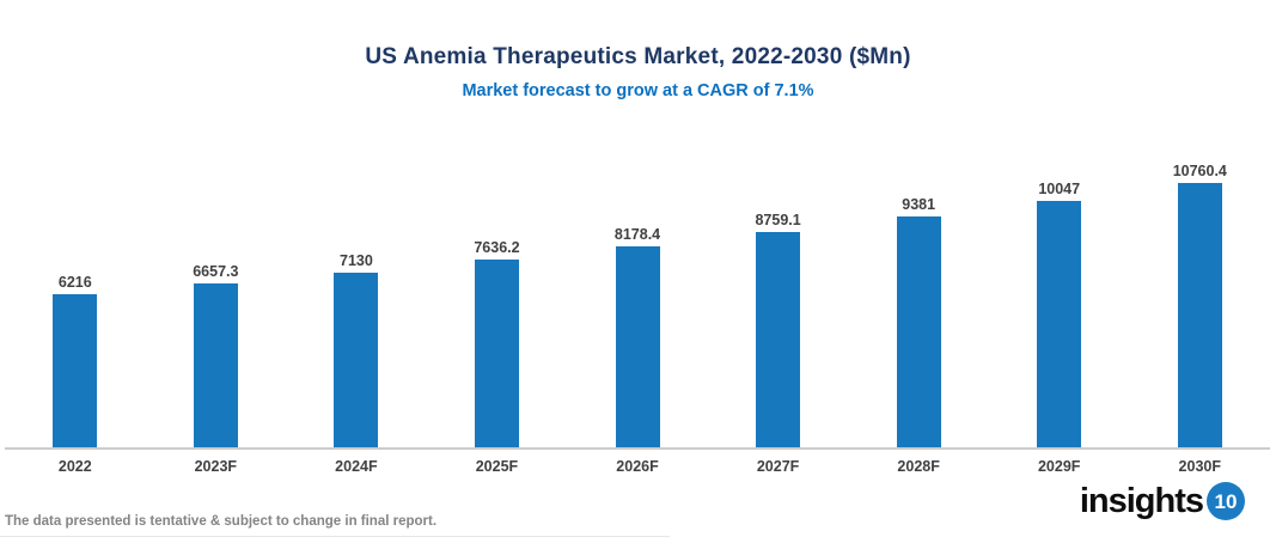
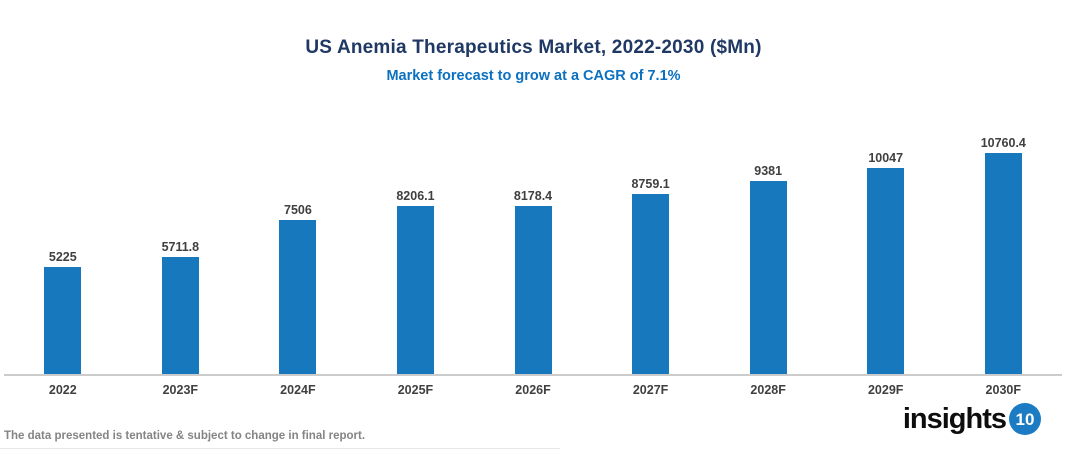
2022: 6216 -> 5225
2023F: 6657.3 -> 5711.8
2024F: 7130 -> 7506
2025F: 7636.2 -> 8206.1
